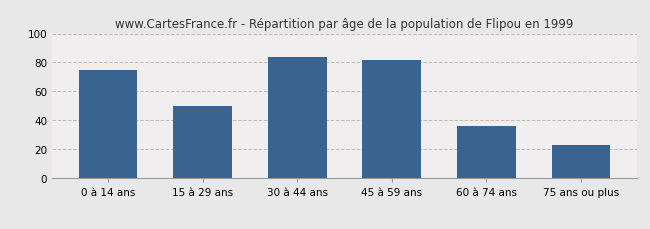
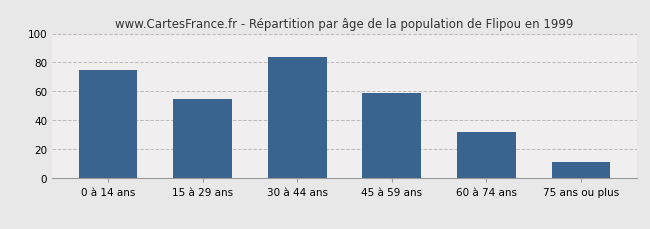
15 à 29 ans: 50 -> 55
45 à 59 ans: 82 -> 59
60 à 74 ans: 36 -> 32
75 ans ou plus: 23 -> 11
